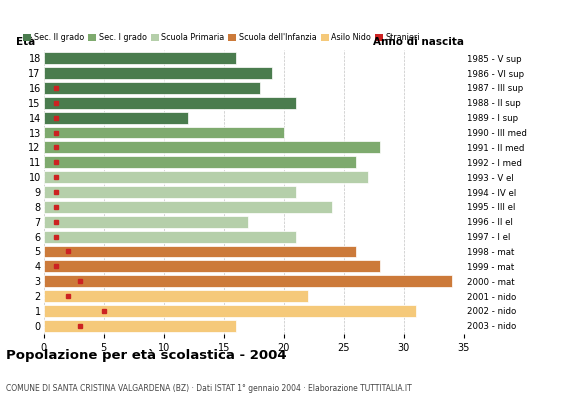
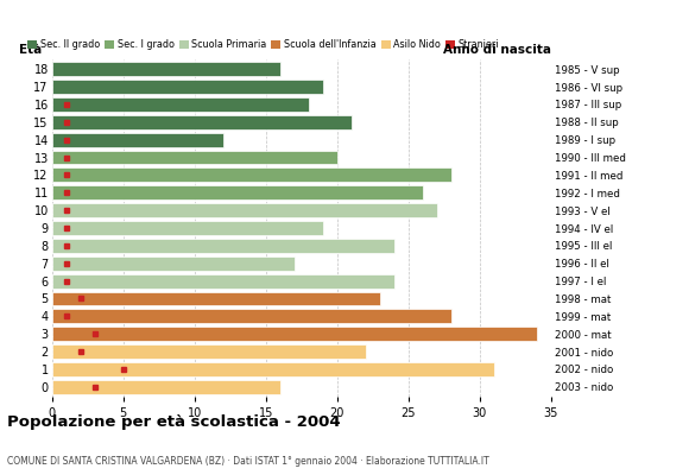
9: 21 -> 19
6: 21 -> 24
5: 26 -> 23
